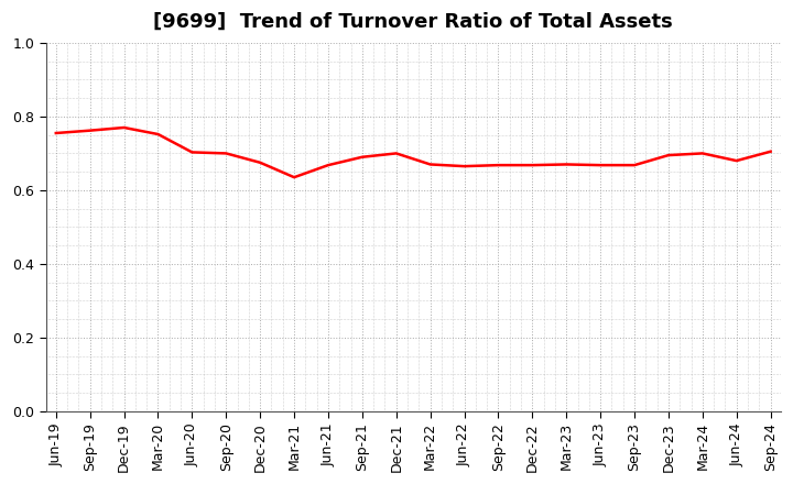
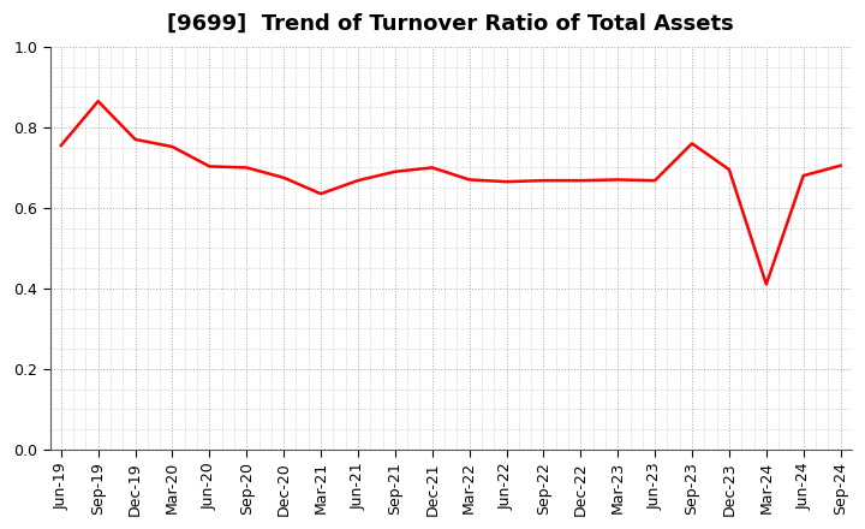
Sep-19: 0.762 -> 0.865
Sep-23: 0.668 -> 0.760
Mar-24: 0.700 -> 0.410
